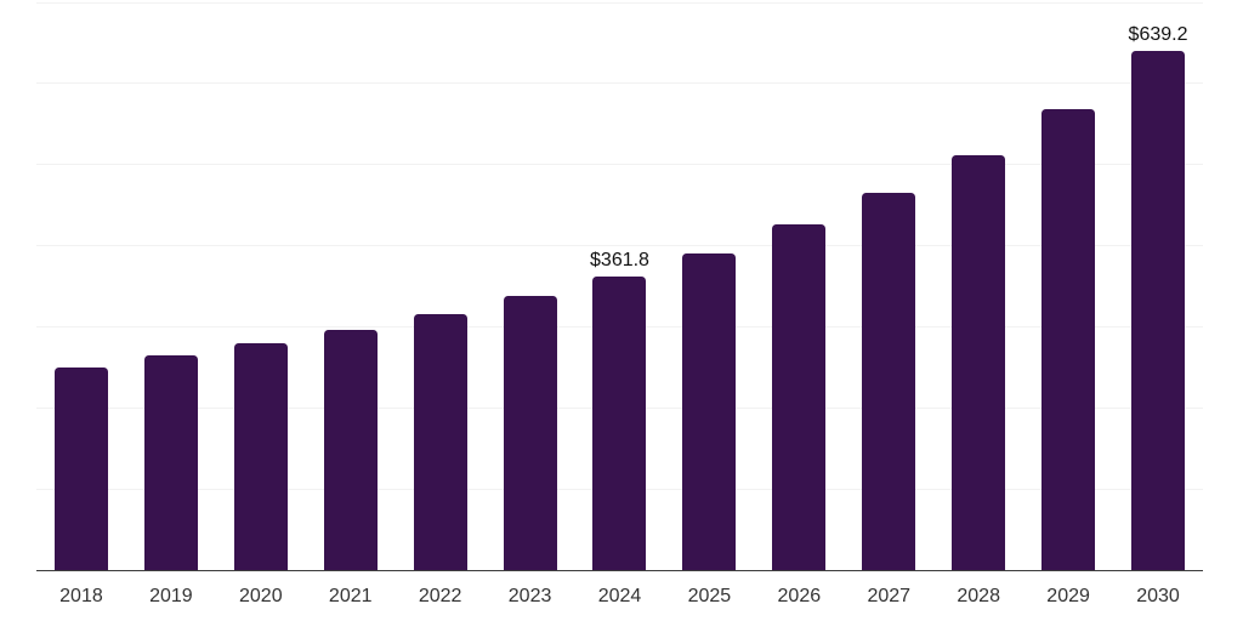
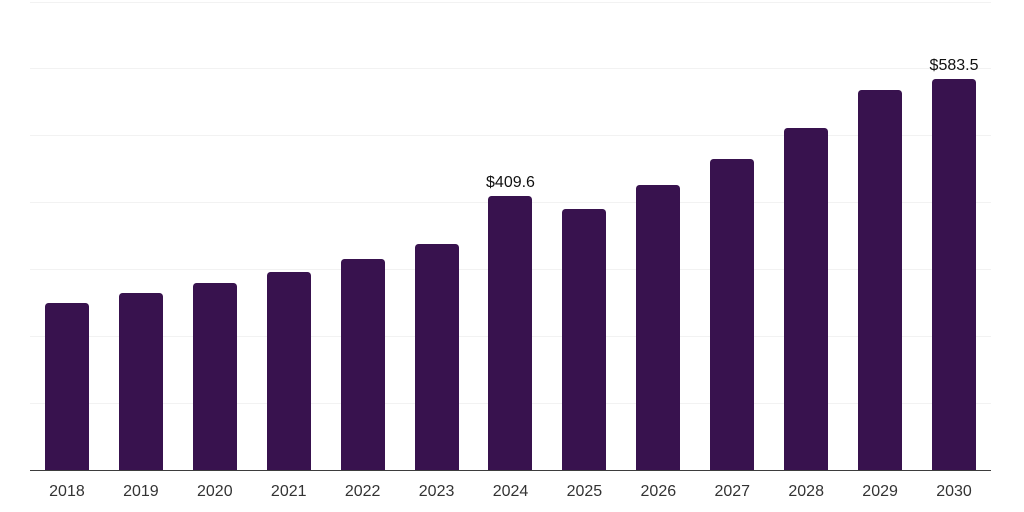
2024: $361.8 -> $409.6
2030: $639.2 -> $583.5
